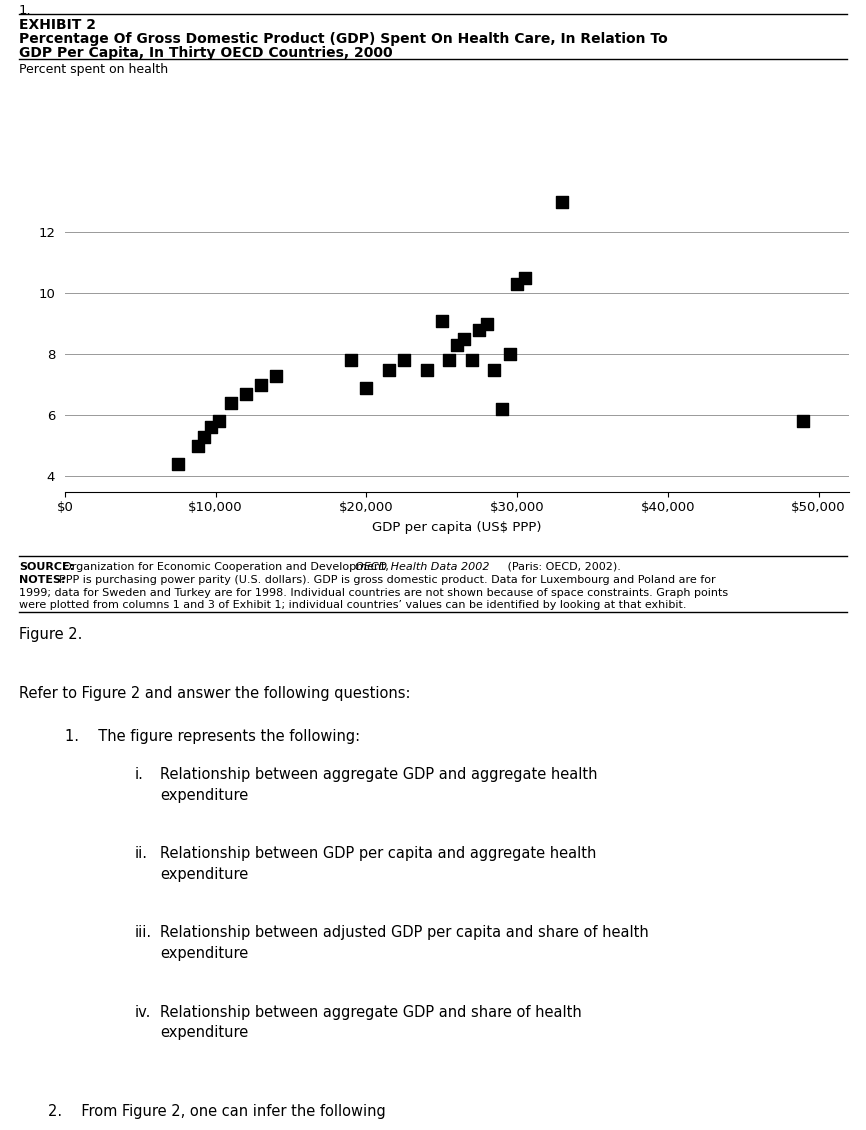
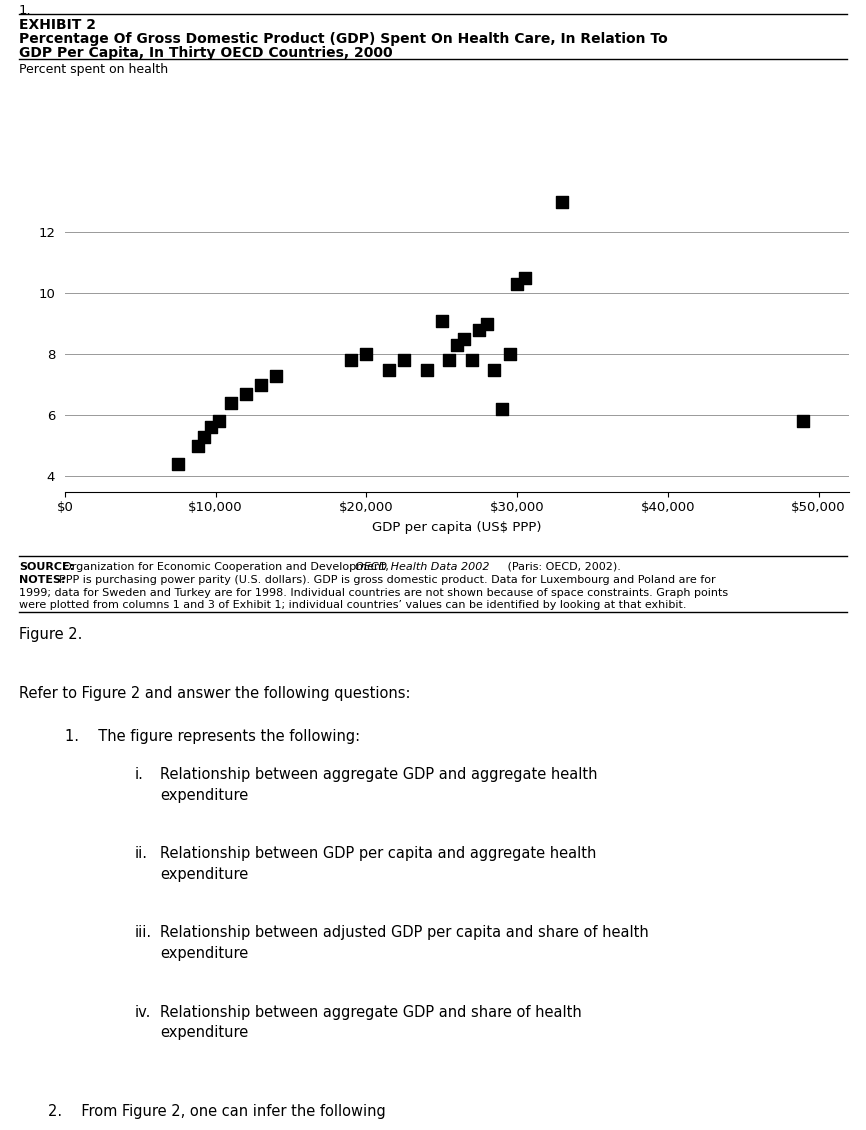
$20,000: 6.9 -> 8.0
